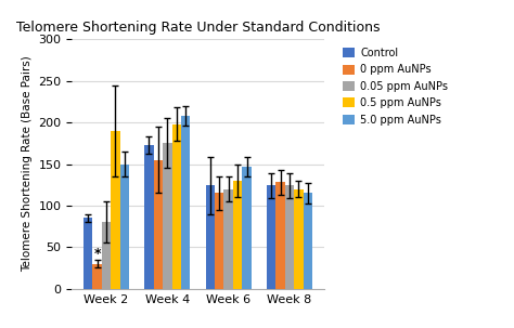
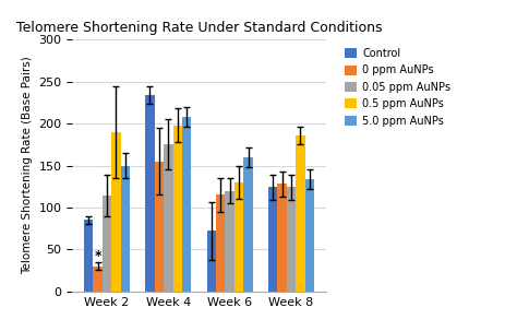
0.05 ppm AuNPs/Week 2: 80 -> 114
Control/Week 4: 173 -> 234
Control/Week 6: 124 -> 72
5.0 ppm AuNPs/Week 6: 147 -> 160
0.5 ppm AuNPs/Week 8: 120 -> 186
5.0 ppm AuNPs/Week 8: 115 -> 134
